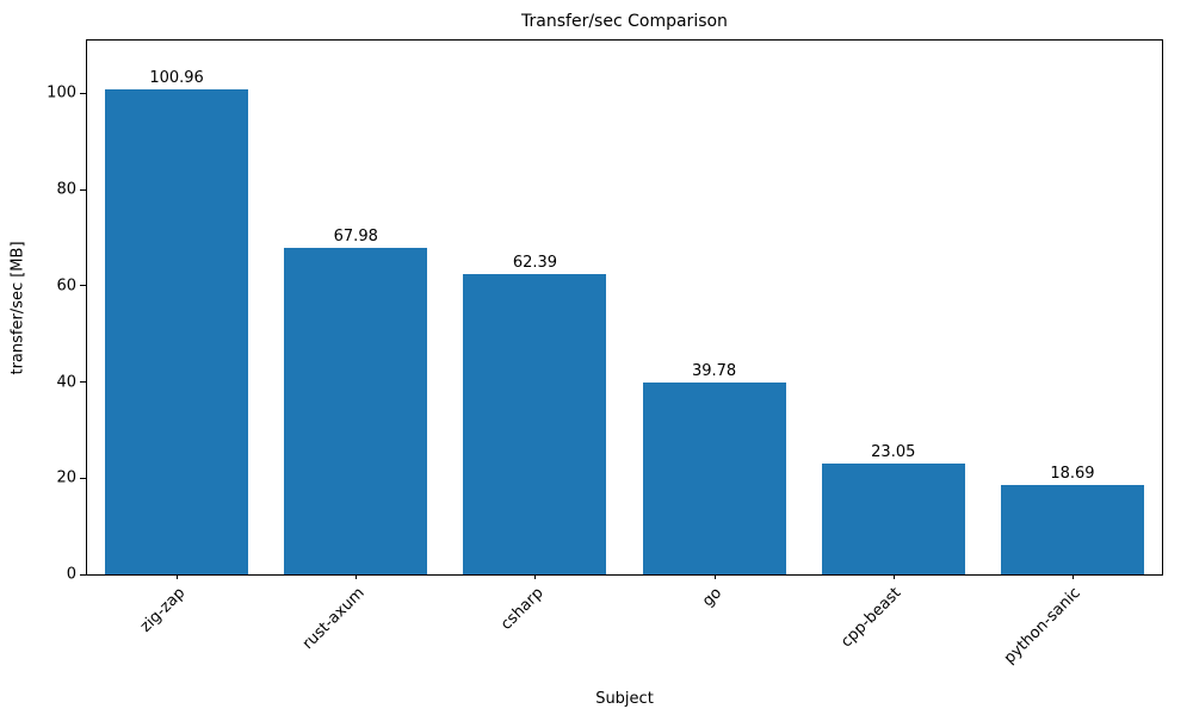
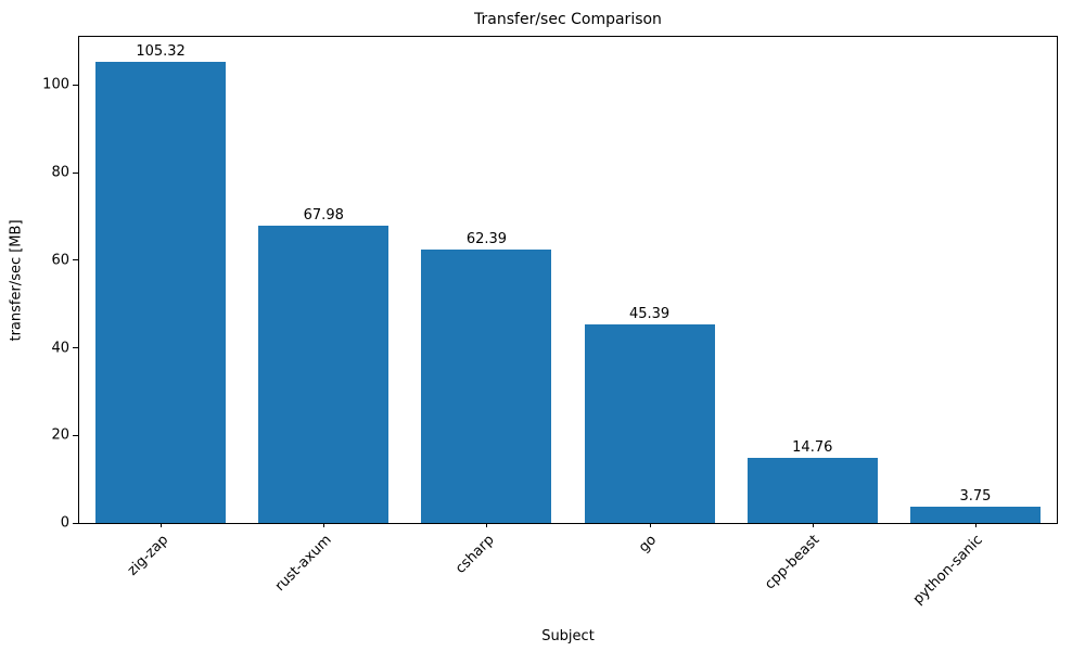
zig-zap: 100.96 -> 105.32
go: 39.78 -> 45.39
cpp-beast: 23.05 -> 14.76
python-sanic: 18.69 -> 3.75
